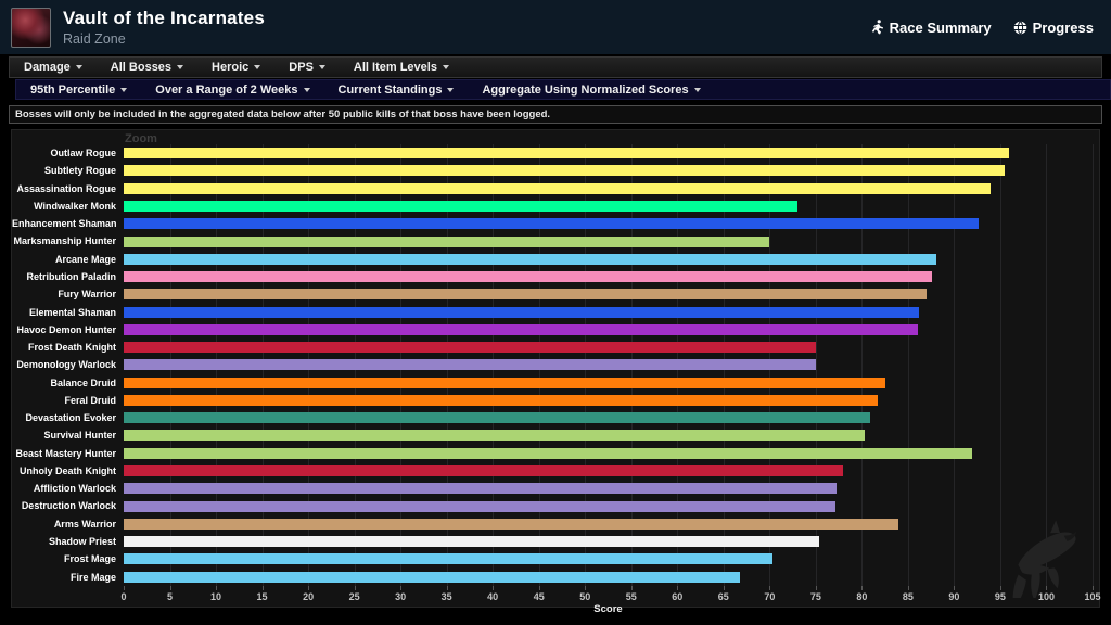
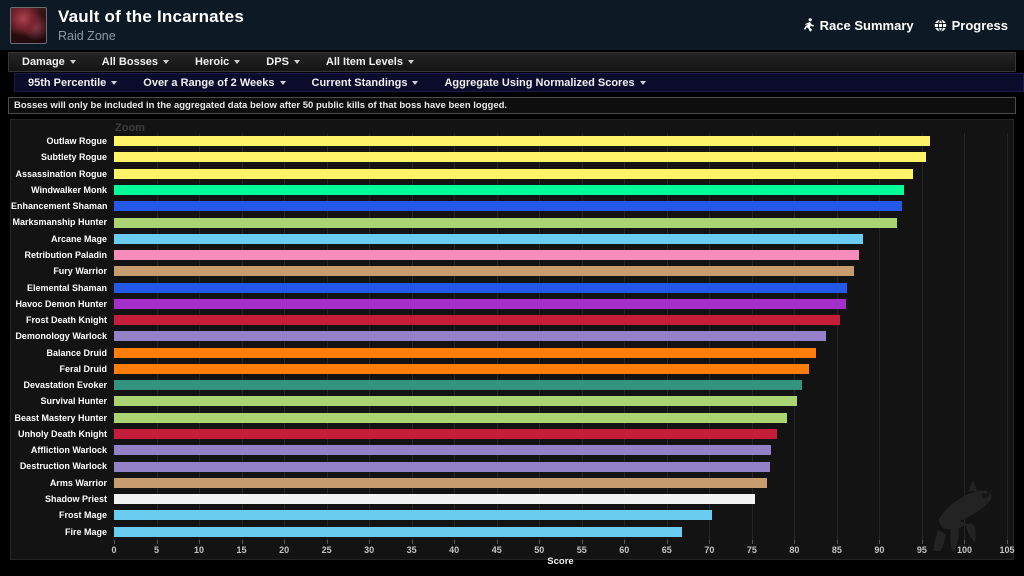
Windwalker Monk: 73 -> 93
Marksmanship Hunter: 70 -> 92
Frost Death Knight: 75 -> 85
Demonology Warlock: 75 -> 84
Beast Mastery Hunter: 92 -> 79
Arms Warrior: 84 -> 77
